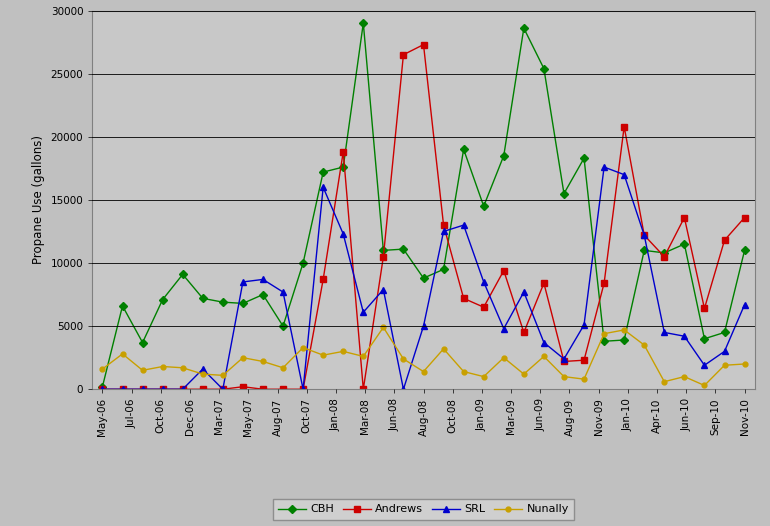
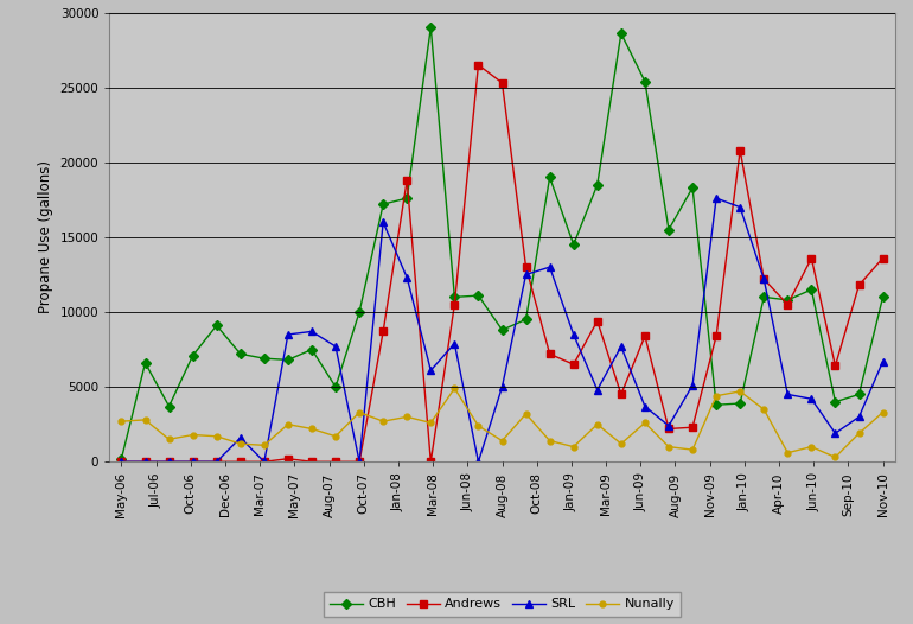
Nunally/May-06: 1600 -> 2700
Andrews/Aug-08: 27300 -> 25300
Nunally/Nov-10: 2000 -> 3300
